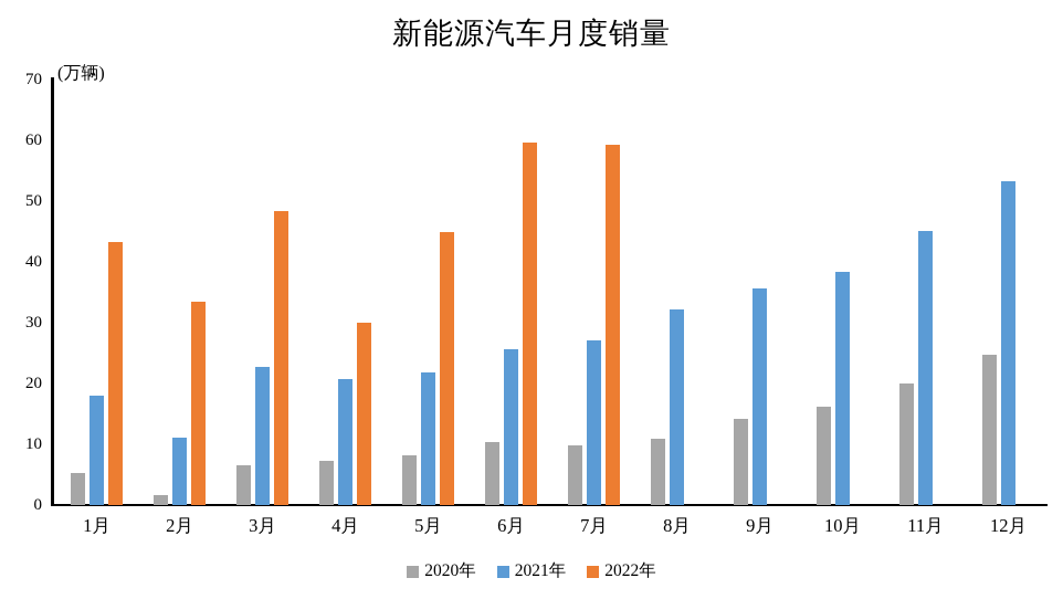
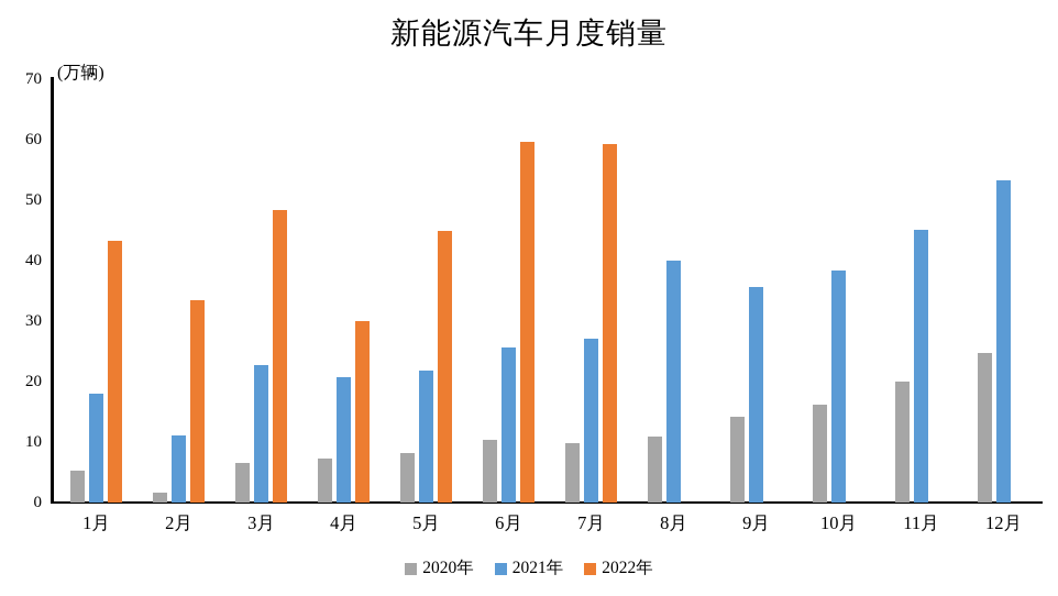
2021年/8月: 32 -> 40
